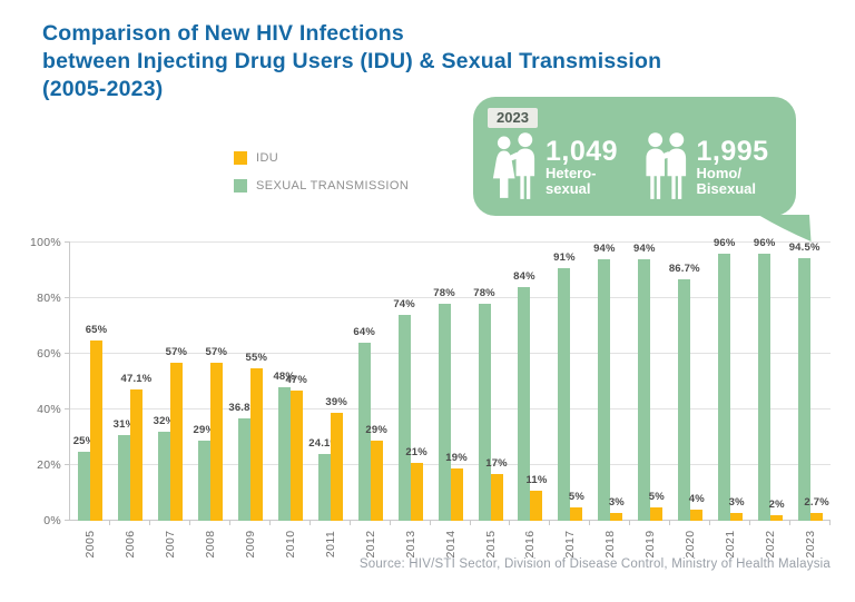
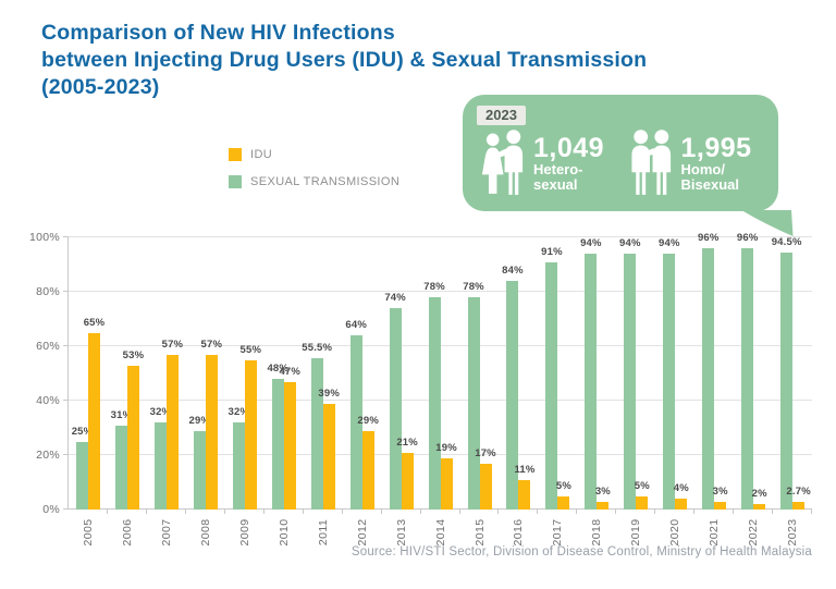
IDU/2006: 47.1% -> 53%
SEXUAL TRANSMISSION/2009: 36.8% -> 32%
SEXUAL TRANSMISSION/2011: 24.1% -> 55.5%
SEXUAL TRANSMISSION/2020: 86.7% -> 94%
